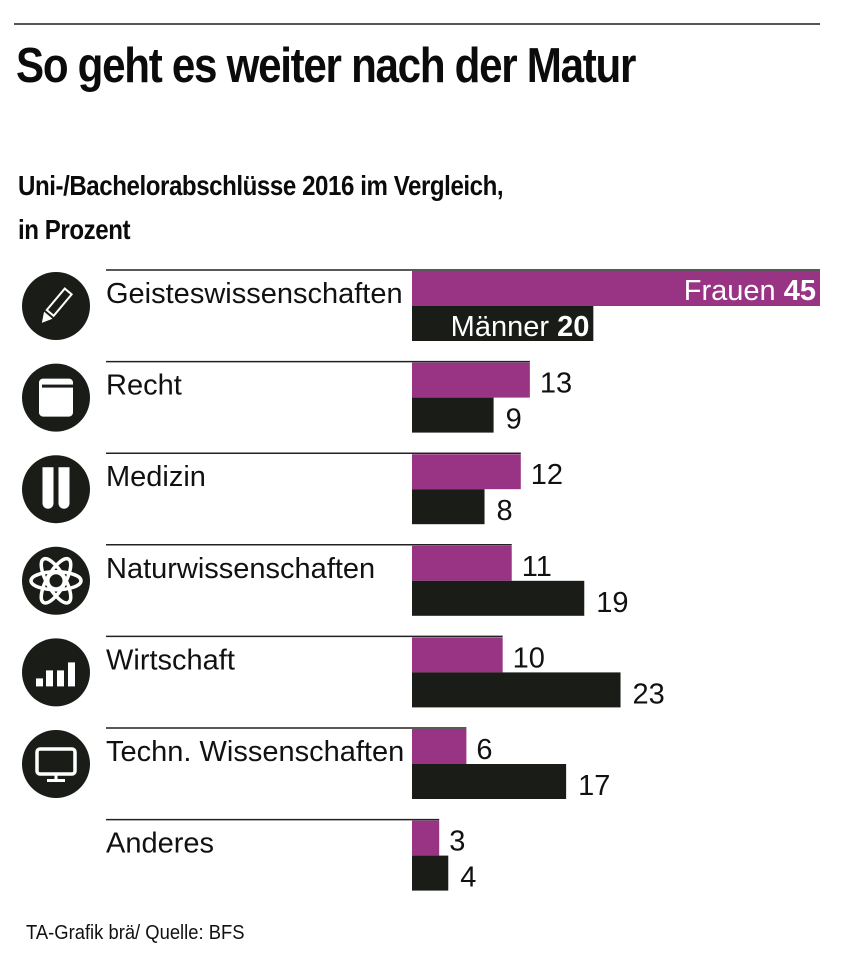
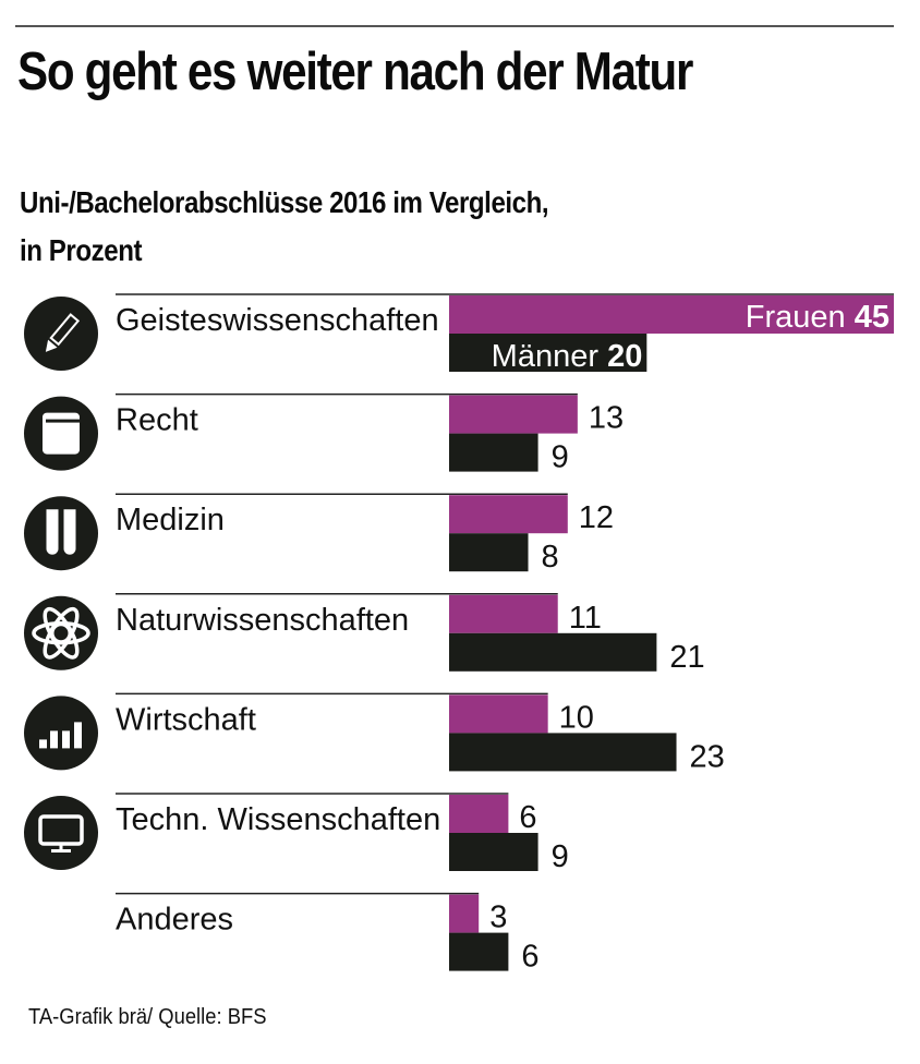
Männer/Naturwissenschaften: 19 -> 21
Männer/Techn. Wissenschaften: 17 -> 9
Männer/Anderes: 4 -> 6
